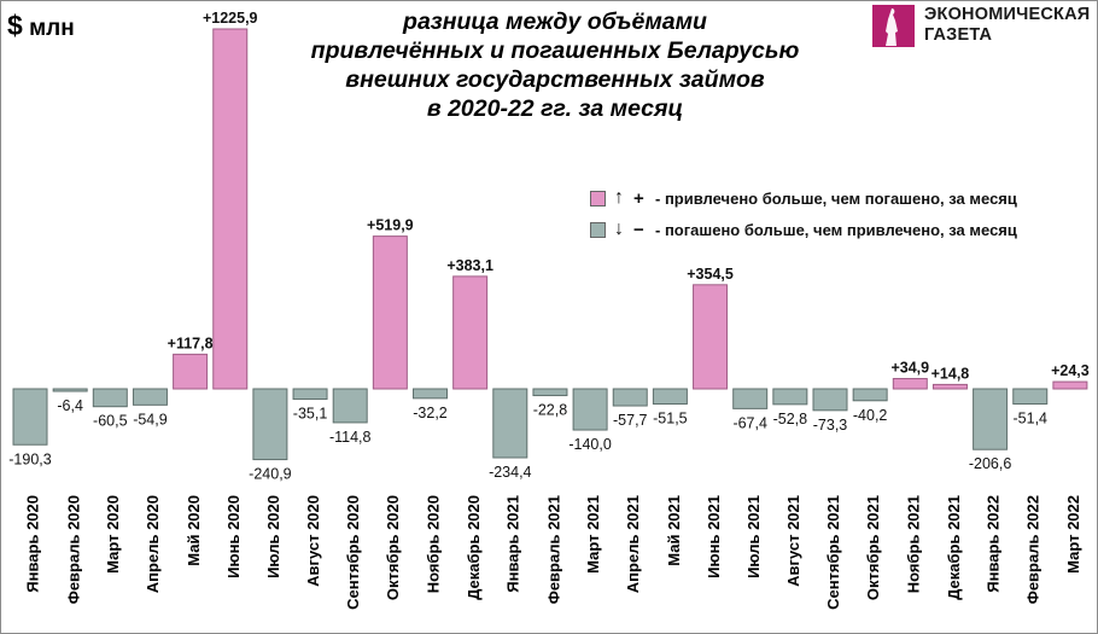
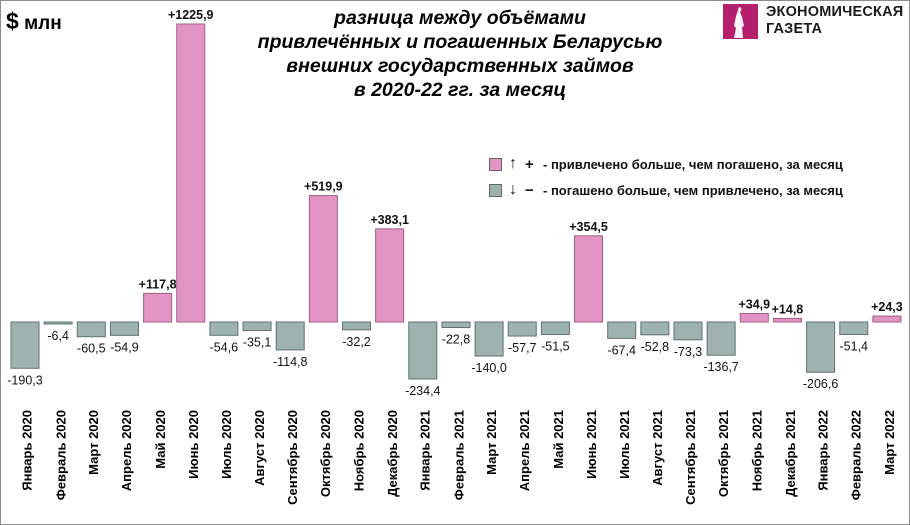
Июль 2020: -240,9 -> -54,6
Октябрь 2021: -40,2 -> -136,7
